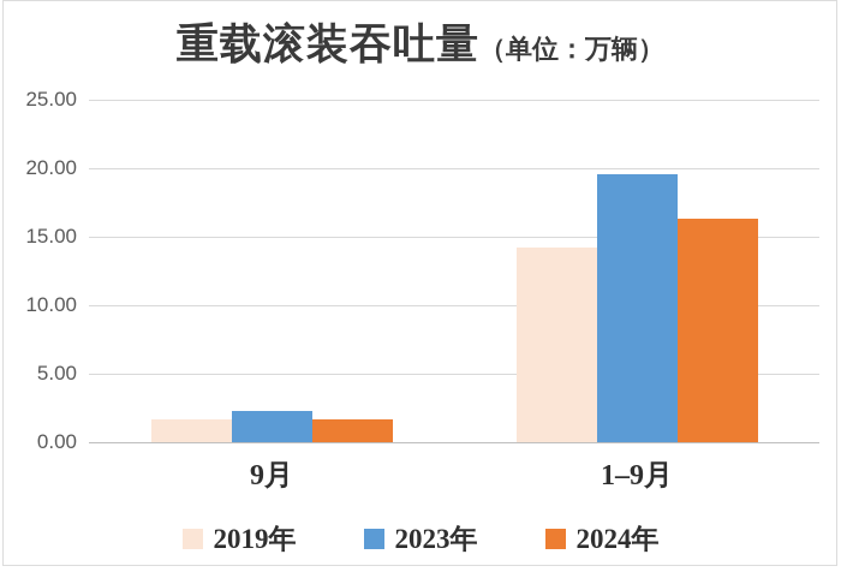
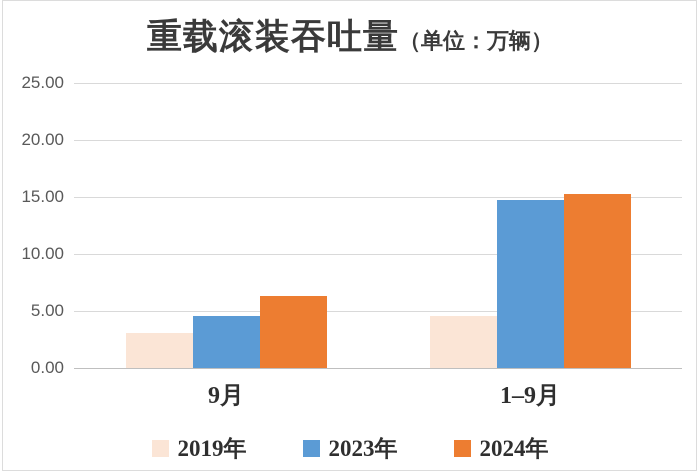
2019年/9月: 1.7 -> 3.1
2023年/9月: 2.3 -> 4.6
2024年/9月: 1.7 -> 6.3
2019年/1–9月: 14.2 -> 4.6
2023年/1–9月: 19.6 -> 14.7
2024年/1–9月: 16.3 -> 15.3
